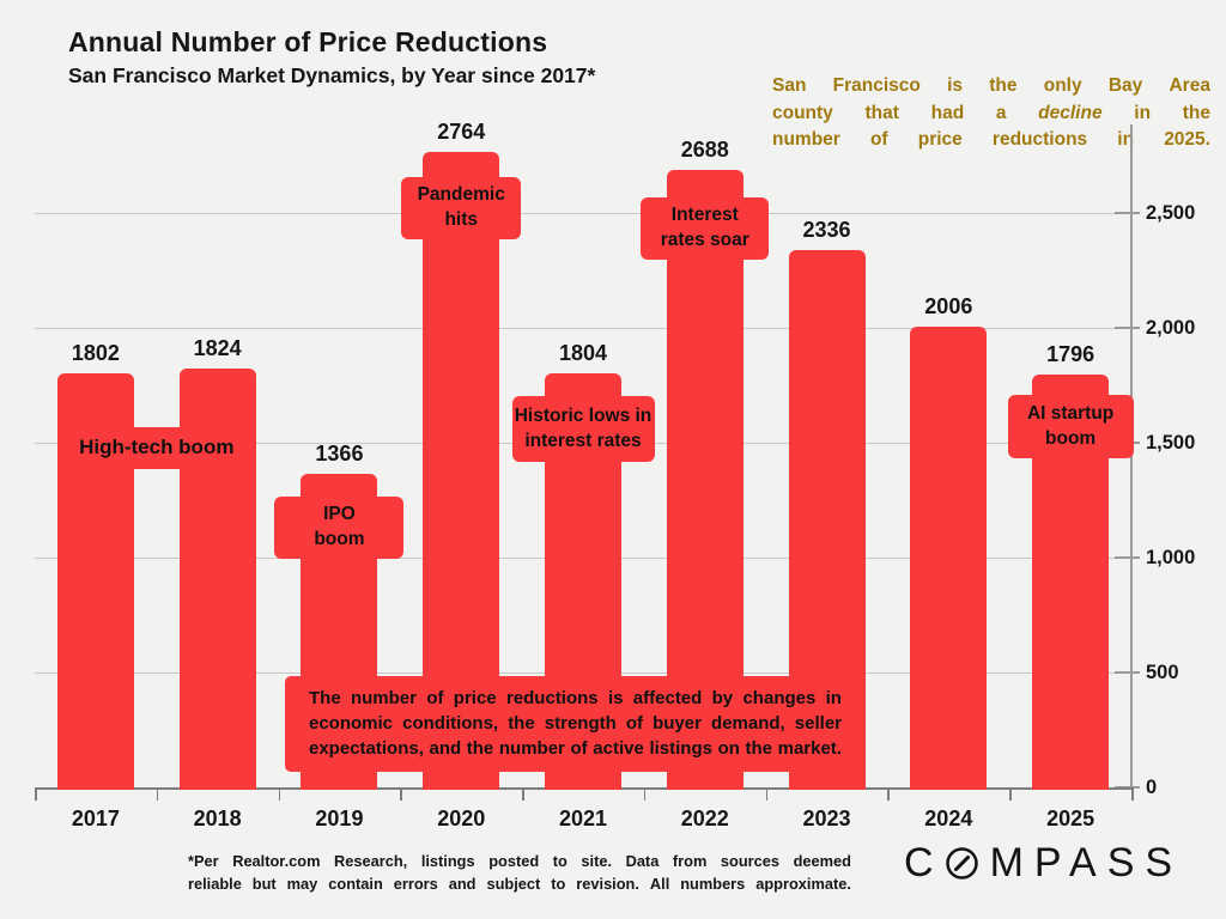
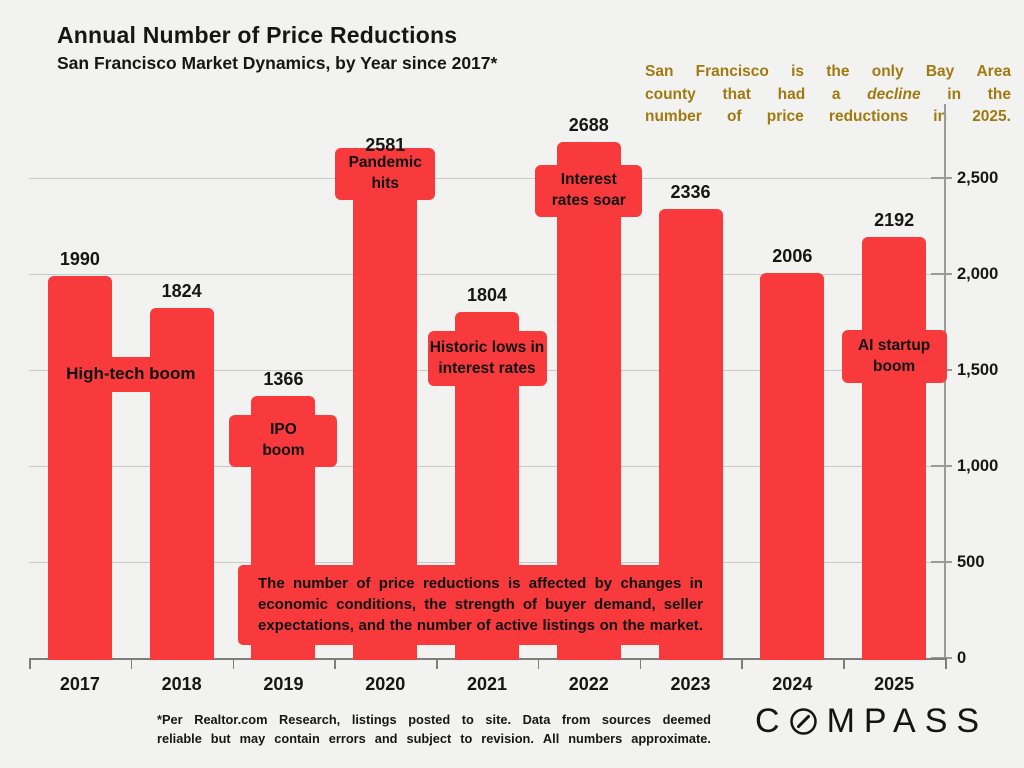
2017: 1802 -> 1990
2020: 2764 -> 2581
2025: 1796 -> 2192
